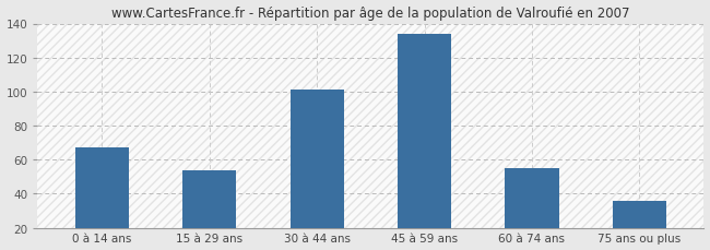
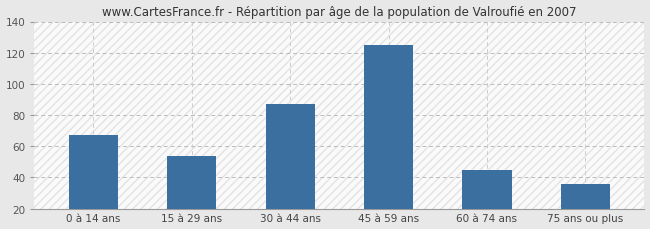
30 à 44 ans: 101 -> 87
45 à 59 ans: 134 -> 125
60 à 74 ans: 55 -> 45
